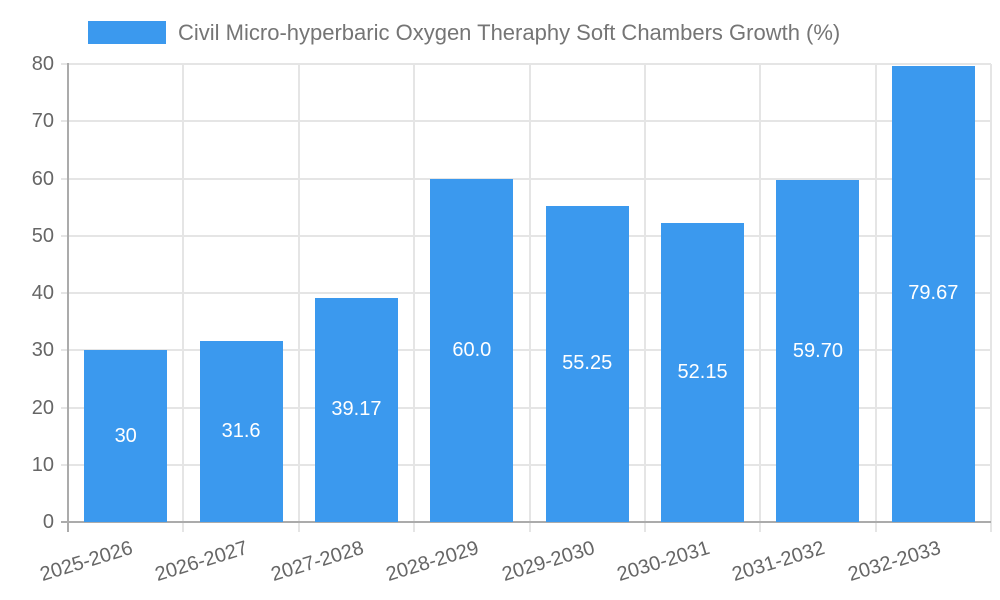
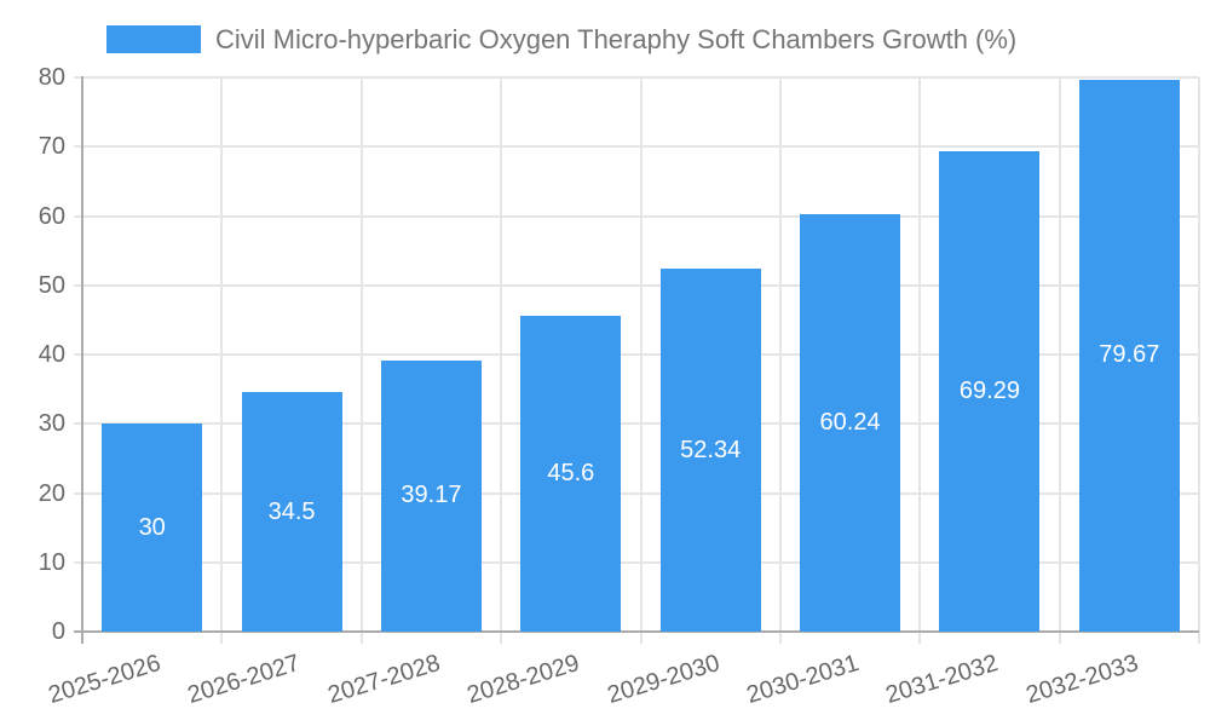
2026-2027: 31.6 -> 34.5
2028-2029: 60.0 -> 45.6
2029-2030: 55.25 -> 52.34
2030-2031: 52.15 -> 60.24
2031-2032: 59.70 -> 69.29
